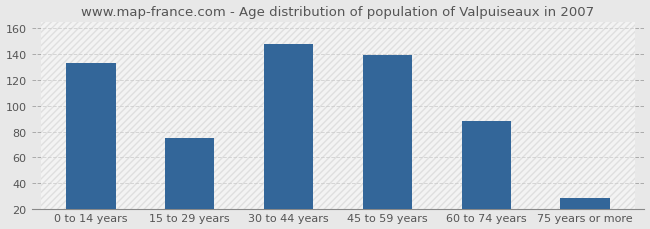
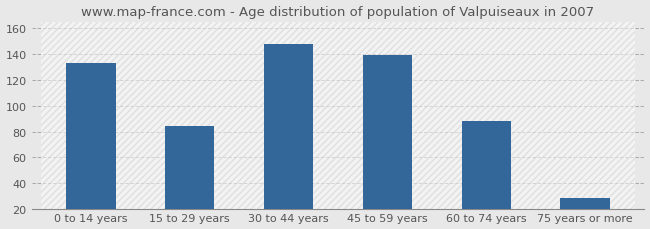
15 to 29 years: 75 -> 84
